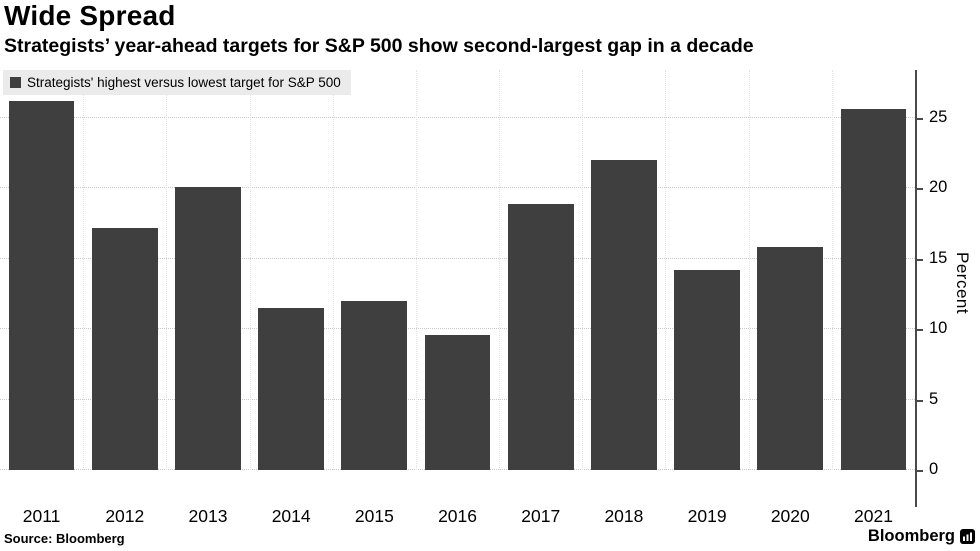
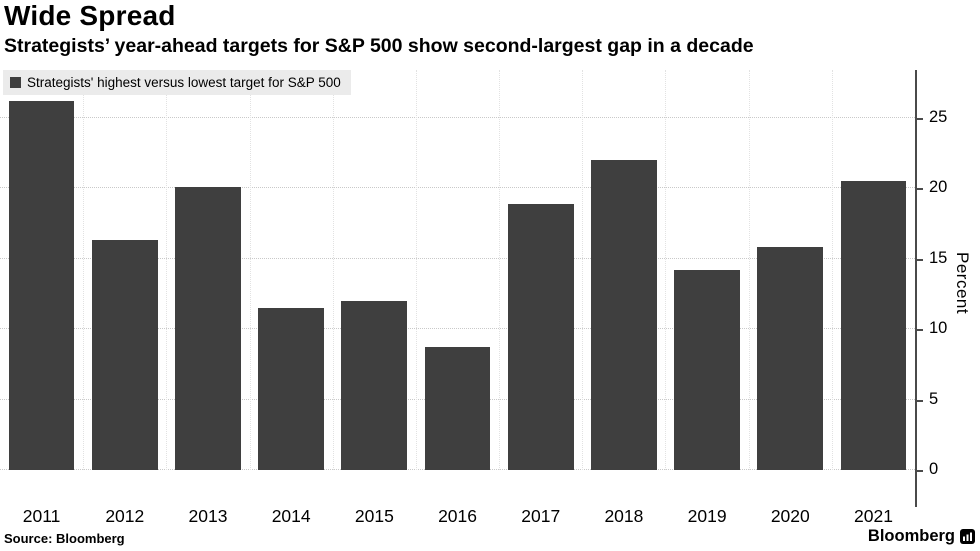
2012: 17.2 -> 16.3
2016: 9.6 -> 8.7
2021: 25.6 -> 20.5
